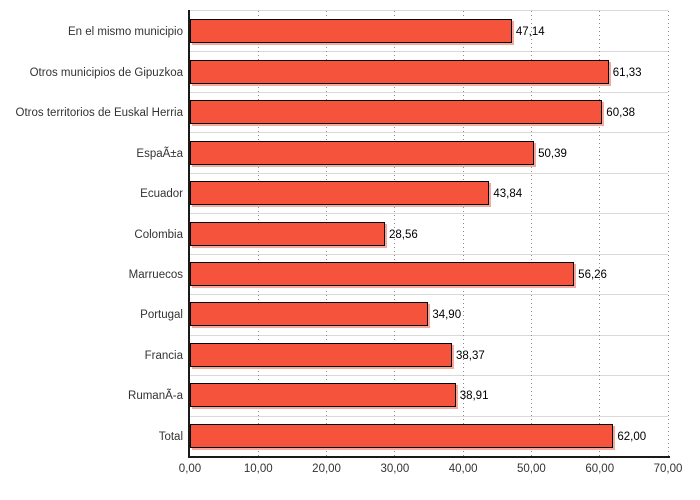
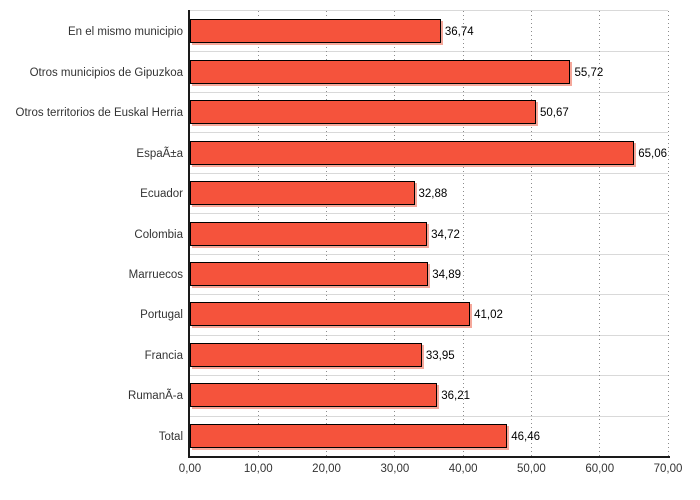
En el mismo municipio: 47,14 -> 36,74
Otros municipios de Gipuzkoa: 61,33 -> 55,72
Otros territorios de Euskal Herria: 60,38 -> 50,67
EspaÃ±a: 50,39 -> 65,06
Ecuador: 43,84 -> 32,88
Colombia: 28,56 -> 34,72
Marruecos: 56,26 -> 34,89
Portugal: 34,90 -> 41,02
Francia: 38,37 -> 33,95
RumanÃ-a: 38,91 -> 36,21
Total: 62,00 -> 46,46
